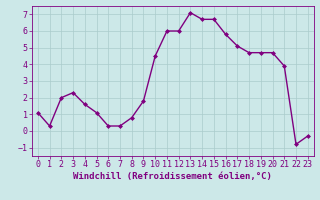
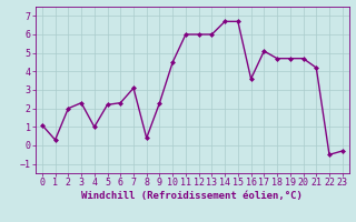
4: 1.6 -> 1.0
5: 1.1 -> 2.2
6: 0.3 -> 2.3
7: 0.3 -> 3.1
8: 0.8 -> 0.4
9: 1.8 -> 2.3
13: 7.1 -> 6.0
16: 5.8 -> 3.6
21: 3.9 -> 4.2
22: -0.8 -> -0.5
